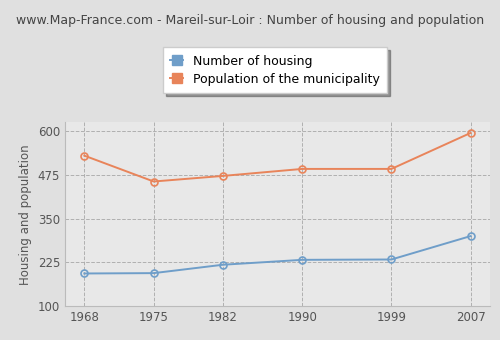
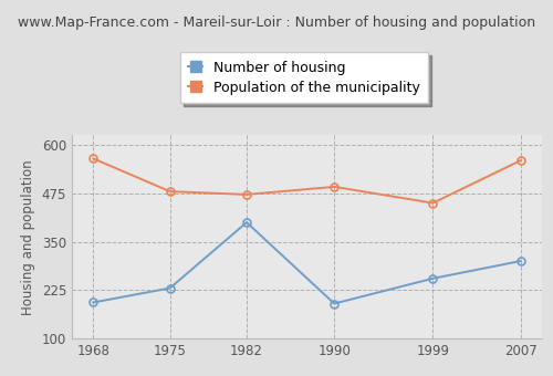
Population of the municipality/1968: 530 -> 565
Number of housing/1975: 194 -> 230
Population of the municipality/1975: 456 -> 480
Number of housing/1982: 218 -> 400
Number of housing/1990: 232 -> 190
Number of housing/1999: 233 -> 255
Population of the municipality/1999: 492 -> 450
Population of the municipality/2007: 595 -> 560
